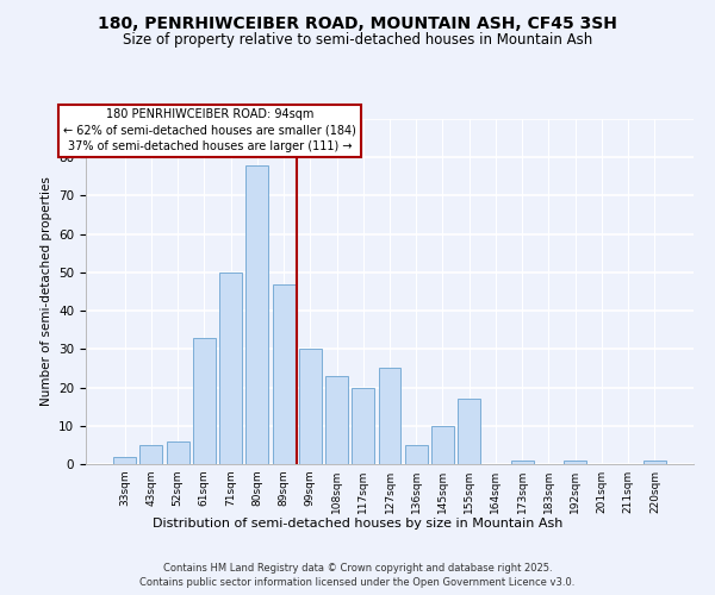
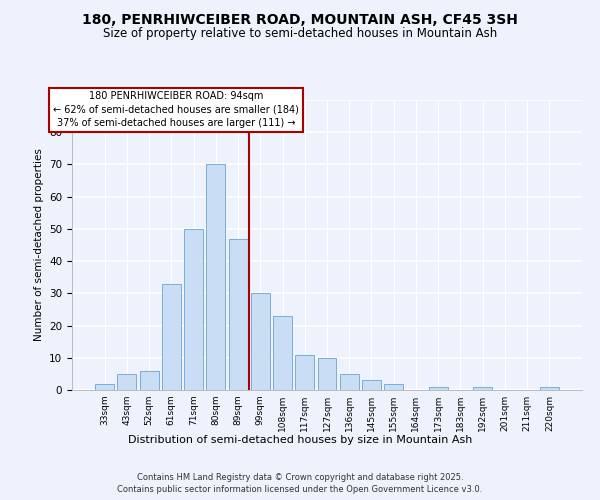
80sqm: 78 -> 70
117sqm: 20 -> 11
127sqm: 25 -> 10
145sqm: 10 -> 3
155sqm: 17 -> 2
